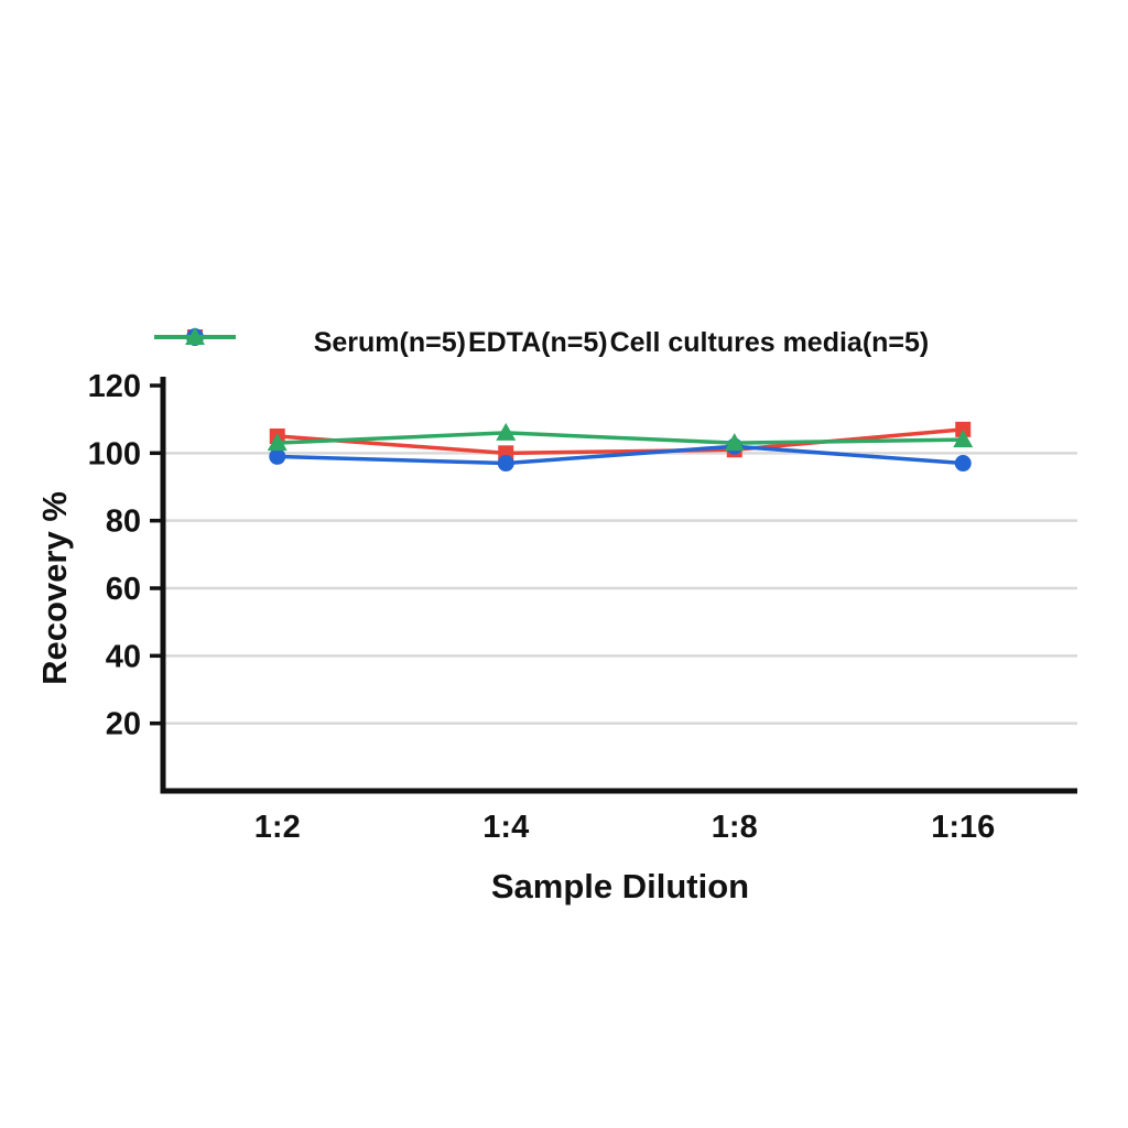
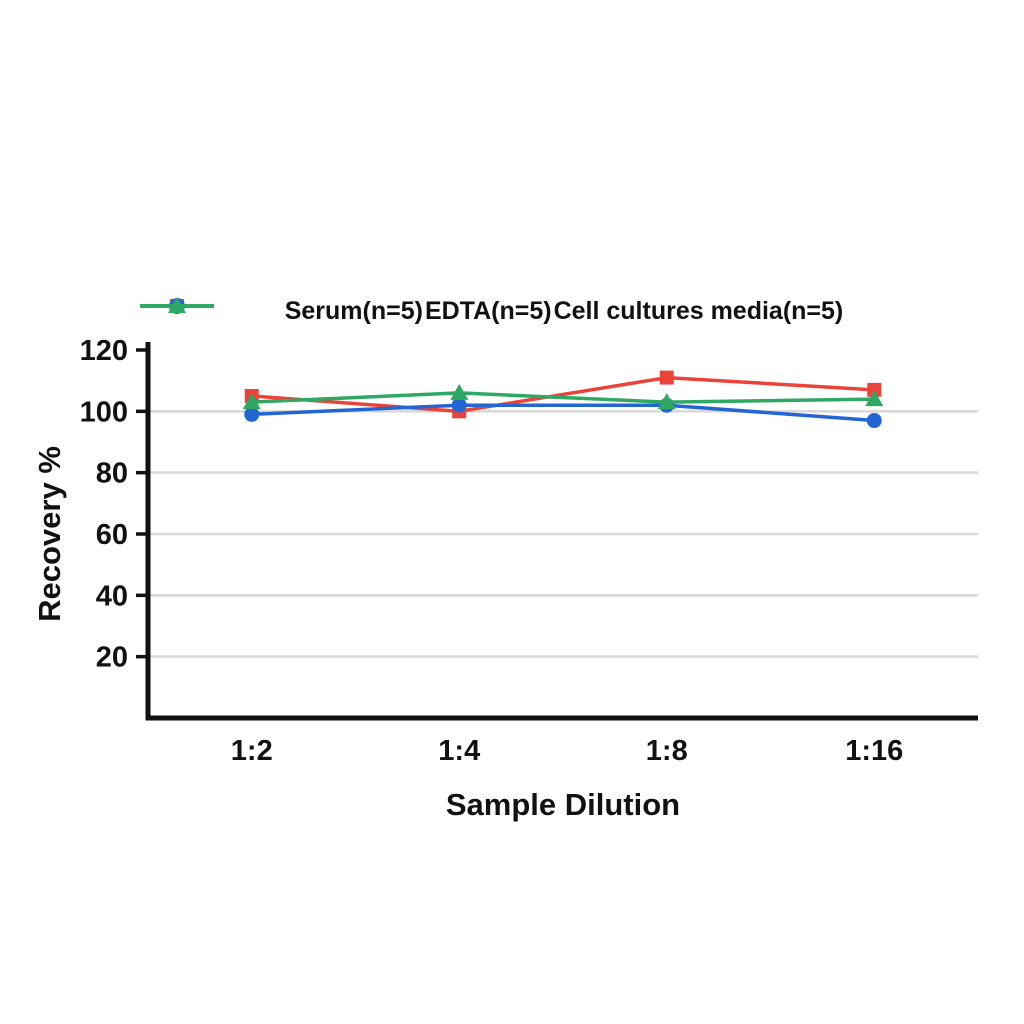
EDTA(n=5)/1:4: 97 -> 102
Serum(n=5)/1:8: 101 -> 111
